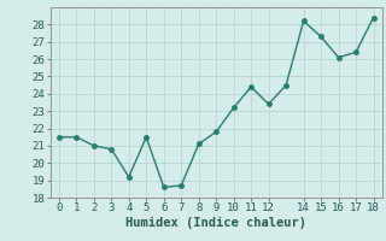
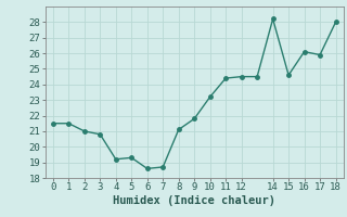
5: 21.5 -> 19.3
12: 23.4 -> 24.5
15: 27.3 -> 24.6
17: 26.4 -> 25.9
18: 28.4 -> 28.0
